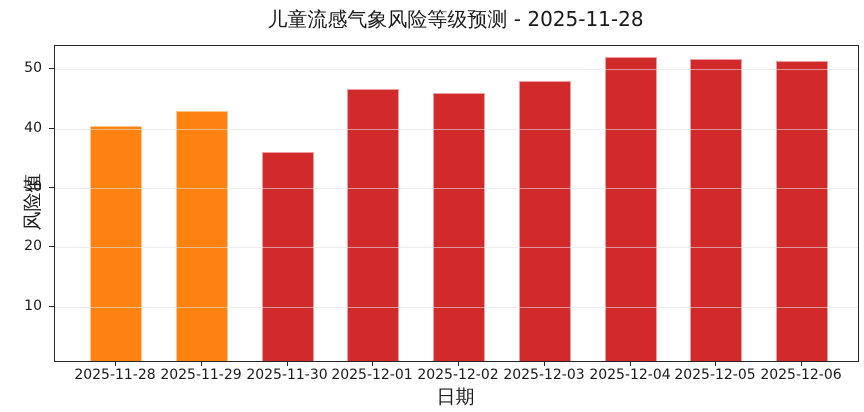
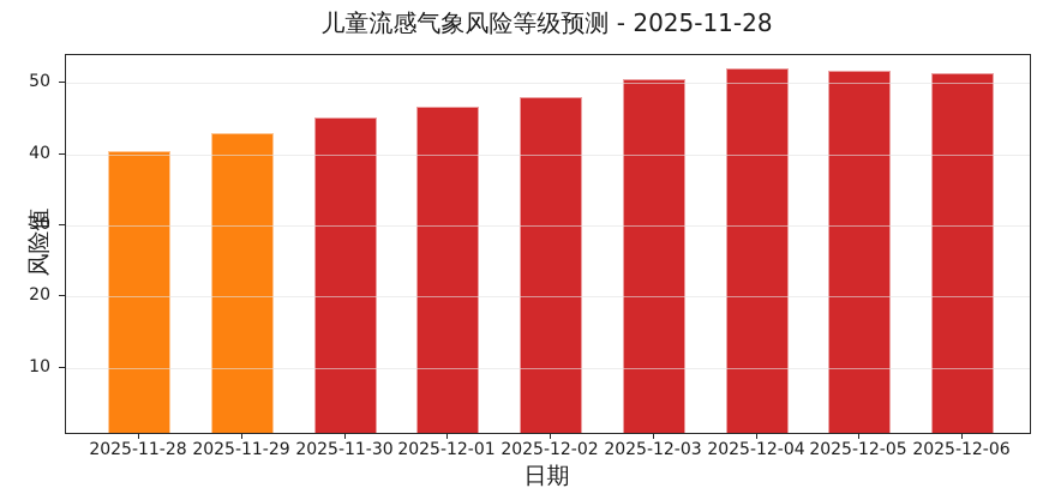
2025-11-30: 36 -> 45
2025-12-02: 46 -> 48
2025-12-03: 48 -> 50
